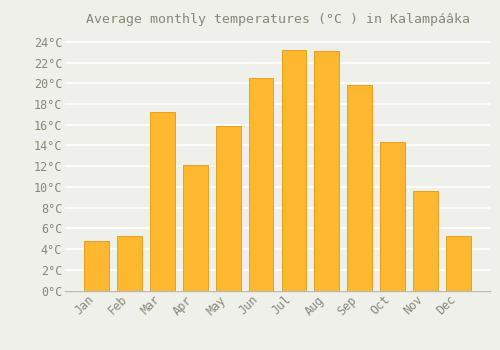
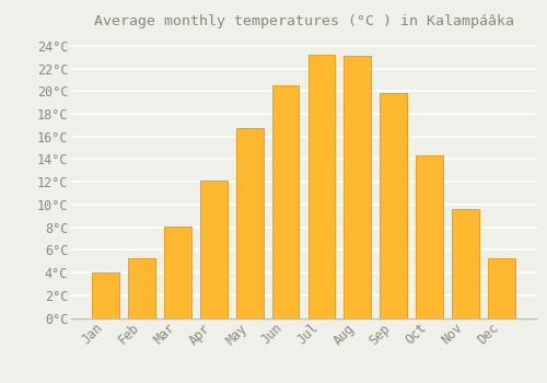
Jan: 4.8°C -> 4.0°C
Mar: 17.2°C -> 8.1°C
May: 15.9°C -> 16.7°C
